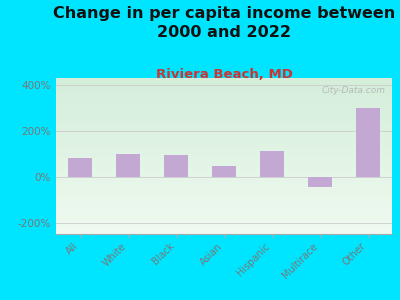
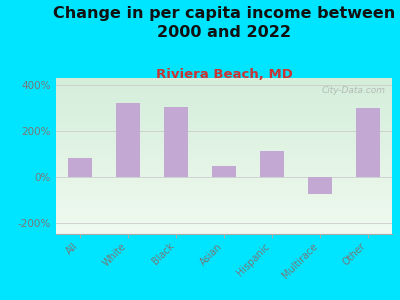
White: 100% -> 320%
Black: 95% -> 305%
Multirace: -45% -> -75%
